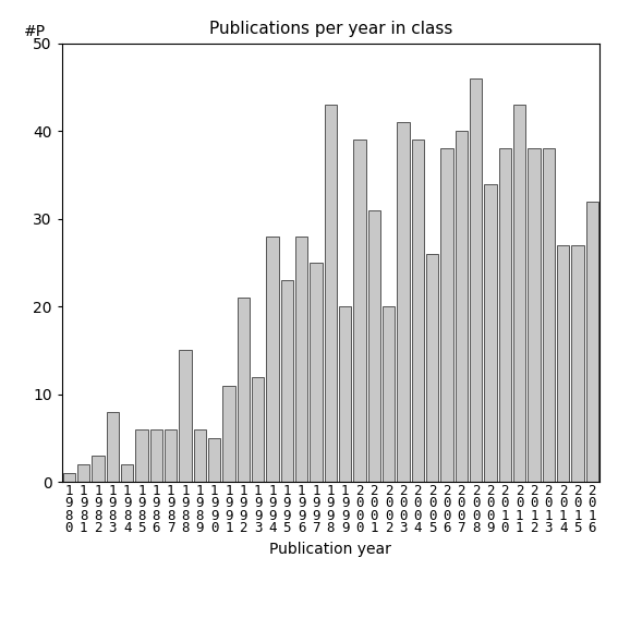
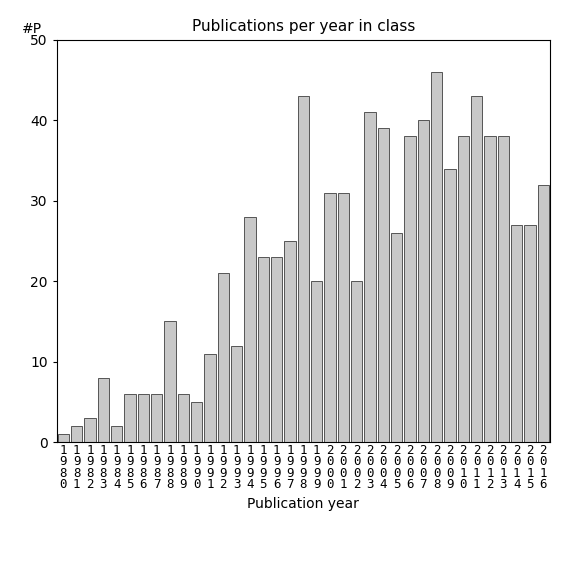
1 9 9 6: 28 -> 23
2 0 0 0: 39 -> 31
